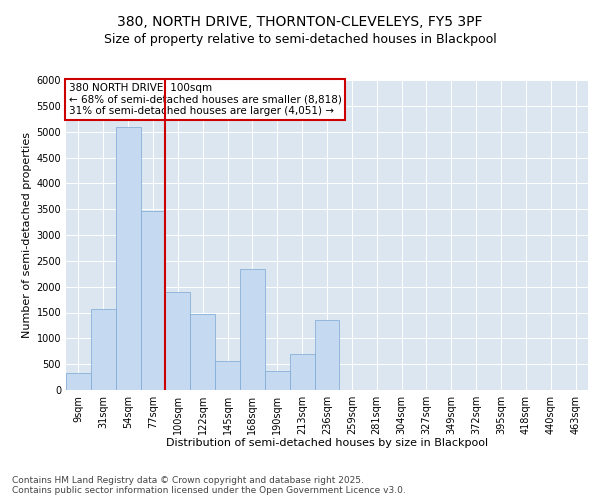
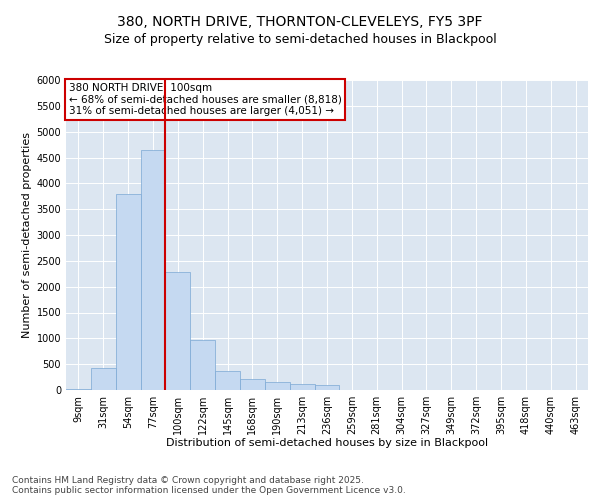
9sqm: 320 -> 20
31sqm: 1560 -> 430
54sqm: 5100 -> 3800
77sqm: 3460 -> 4650
100sqm: 1900 -> 2280
122sqm: 1480 -> 970
145sqm: 560 -> 370
168sqm: 2340 -> 210
190sqm: 360 -> 160
213sqm: 700 -> 120
236sqm: 1360 -> 90
